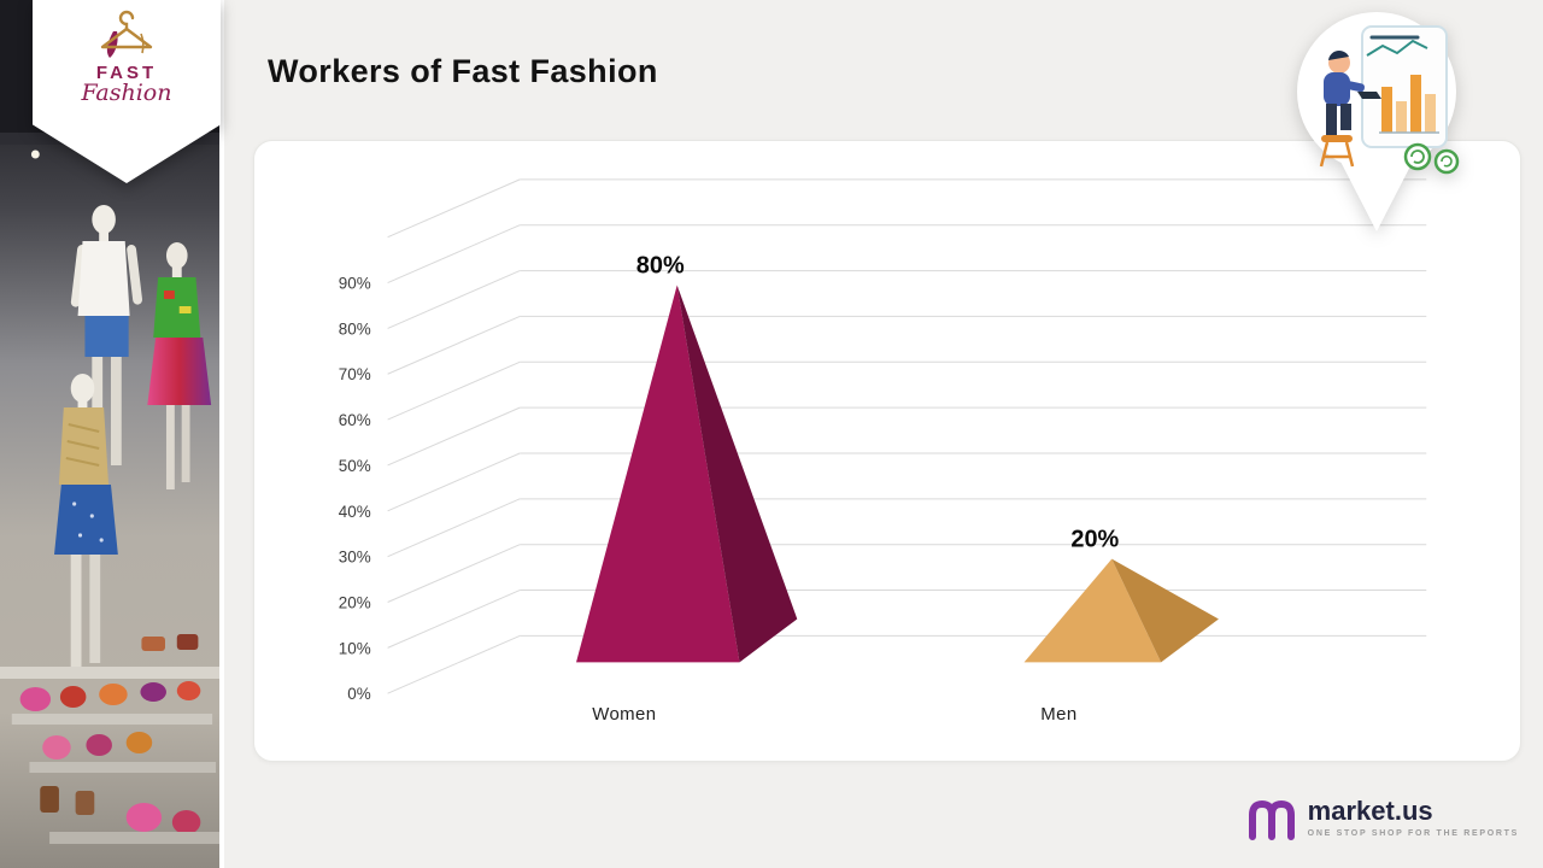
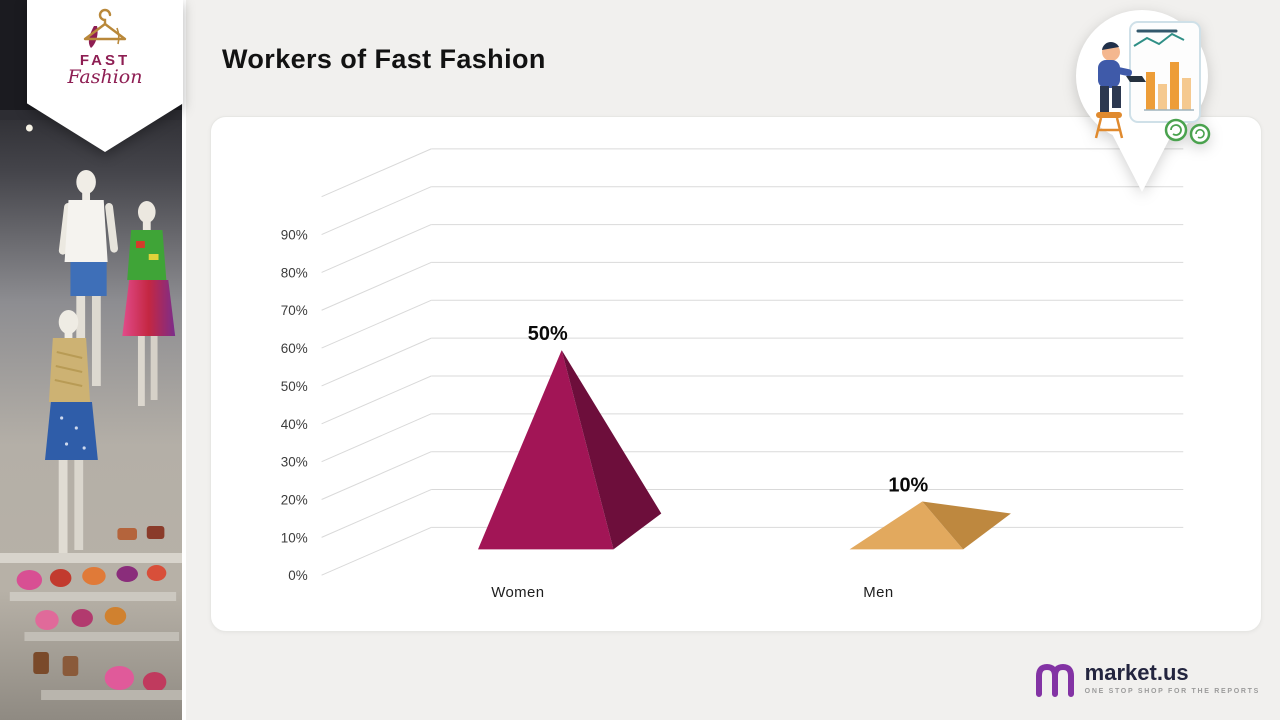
Women: 80% -> 50%
Men: 20% -> 10%
